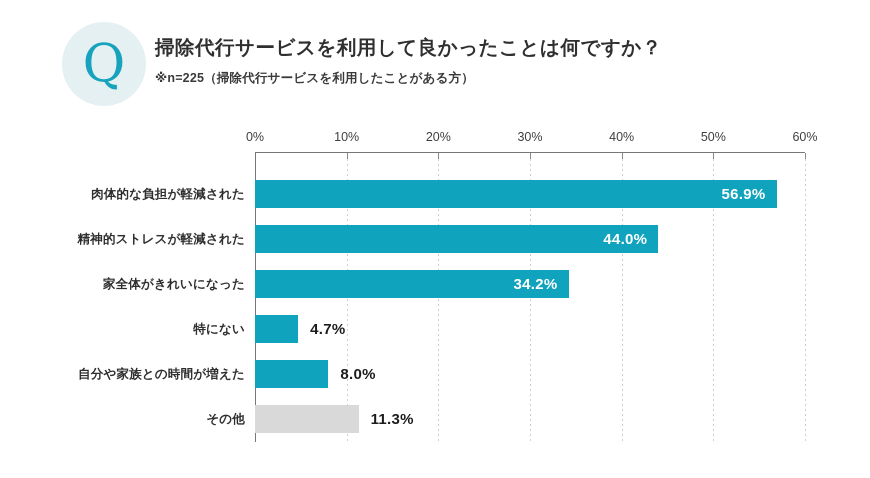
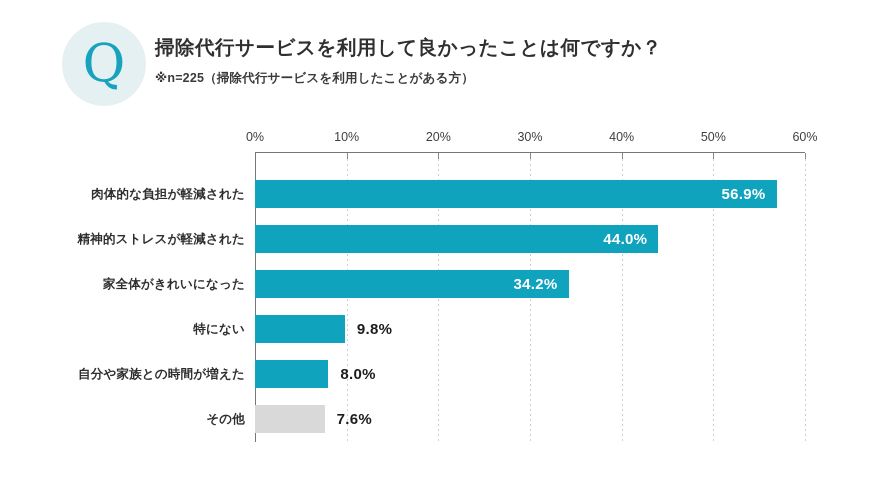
特にない: 4.7% -> 9.8%
その他: 11.3% -> 7.6%
